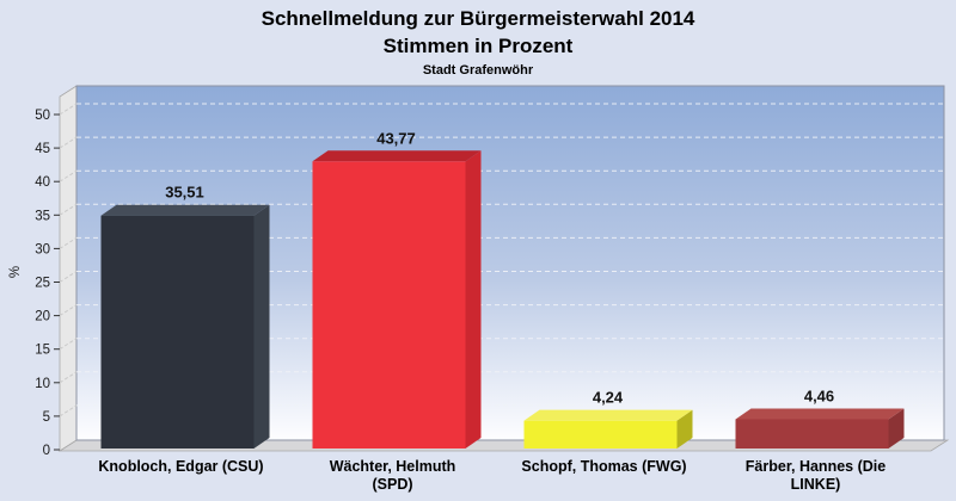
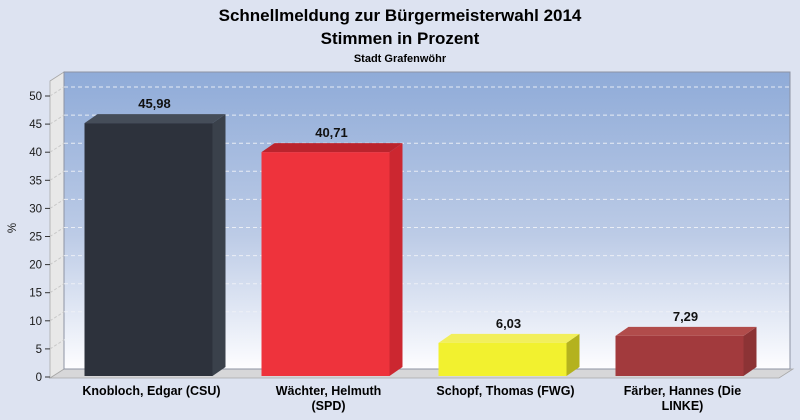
Knobloch, Edgar (CSU): 35,51 -> 45,98
Wächter, Helmuth (SPD): 43,77 -> 40,71
Schopf, Thomas (FWG): 4,24 -> 6,03
Färber, Hannes (Die LINKE): 4,46 -> 7,29
